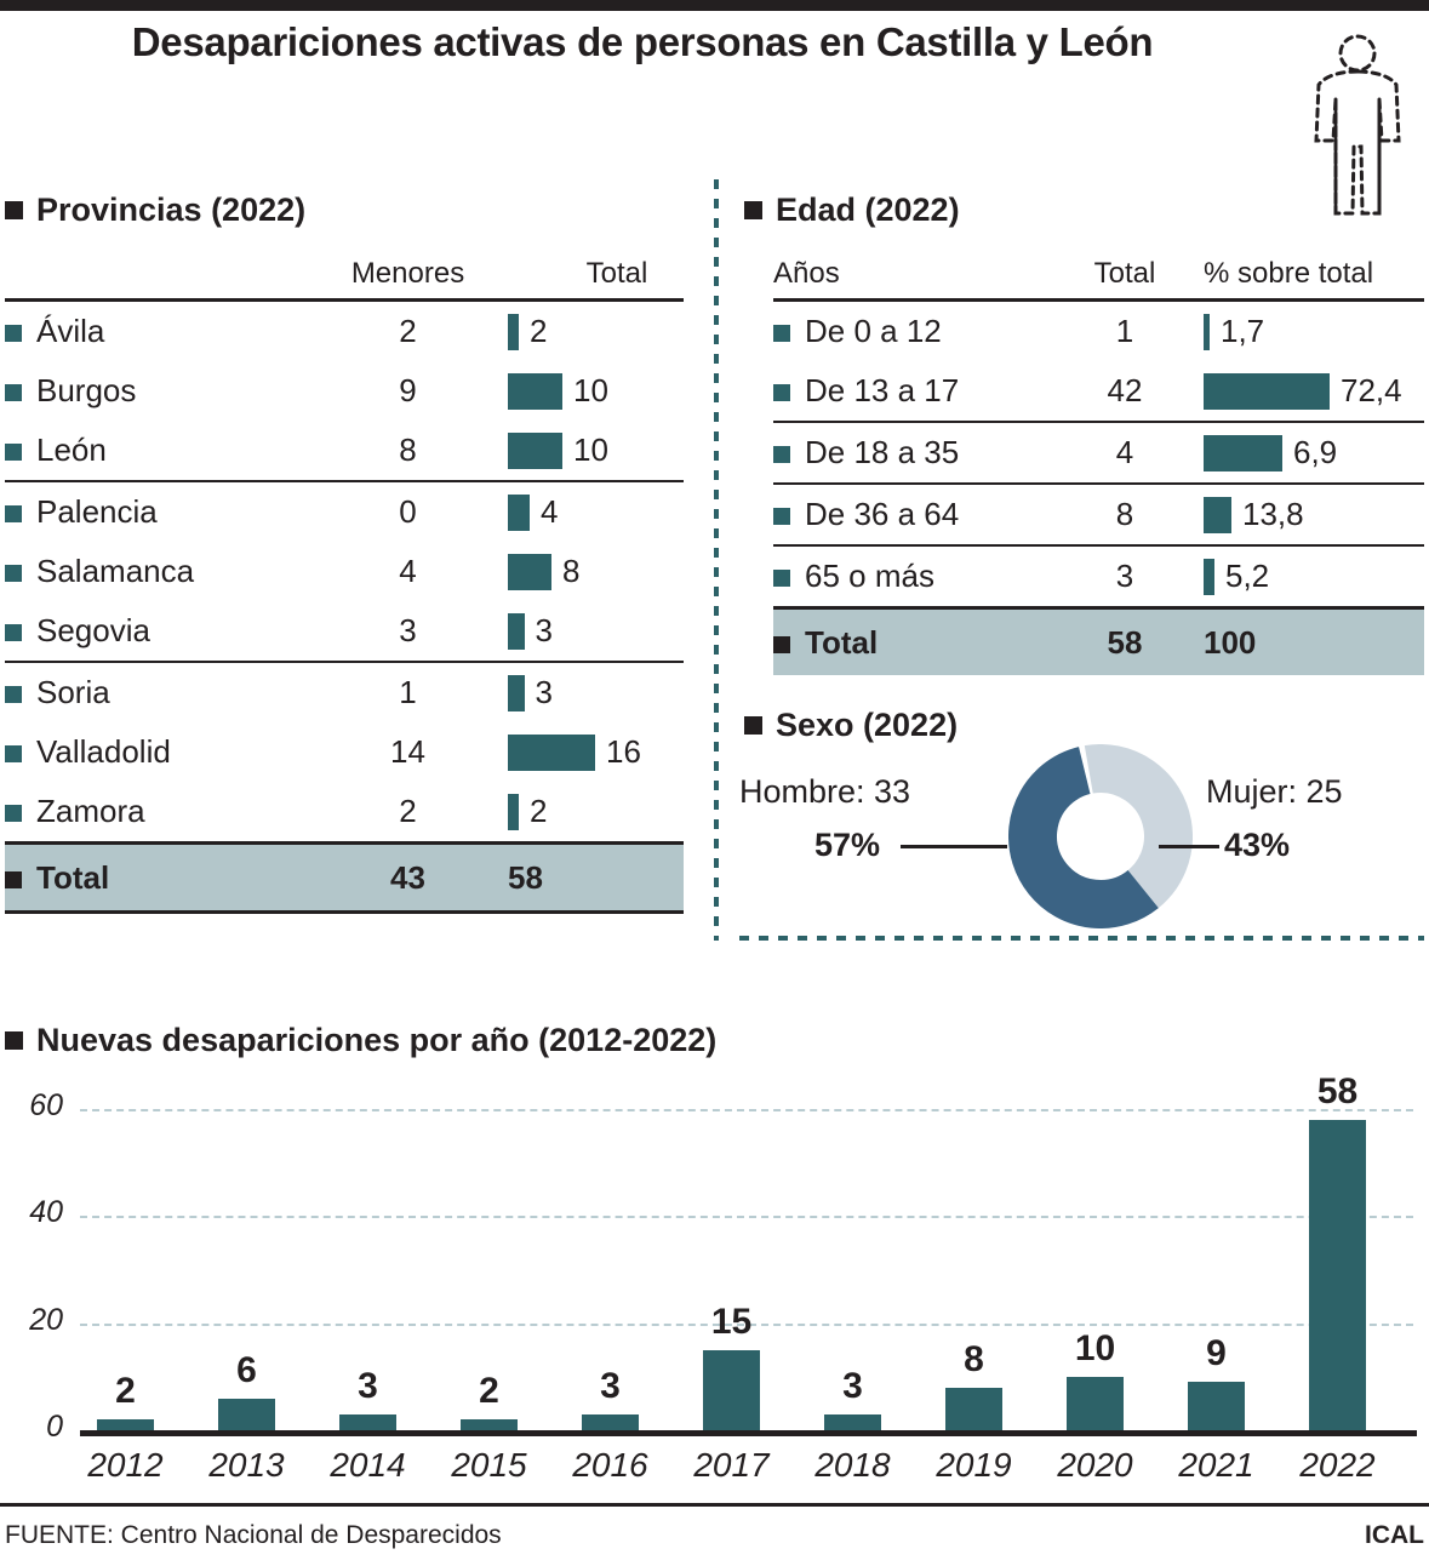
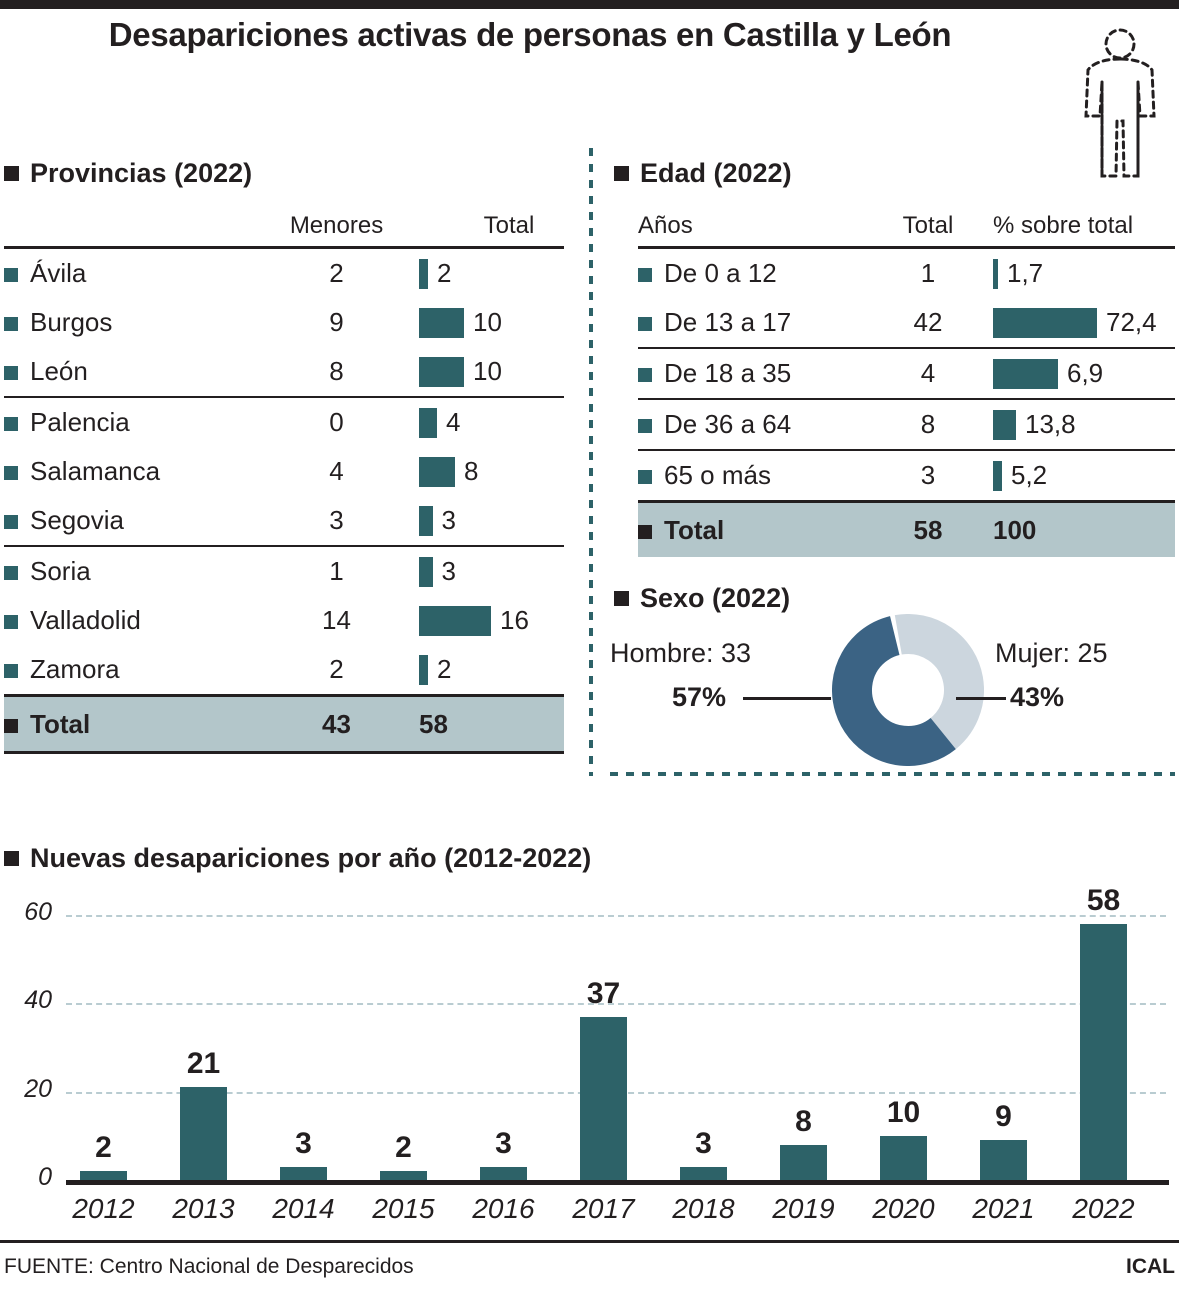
2013: 6 -> 21
2017: 15 -> 37
